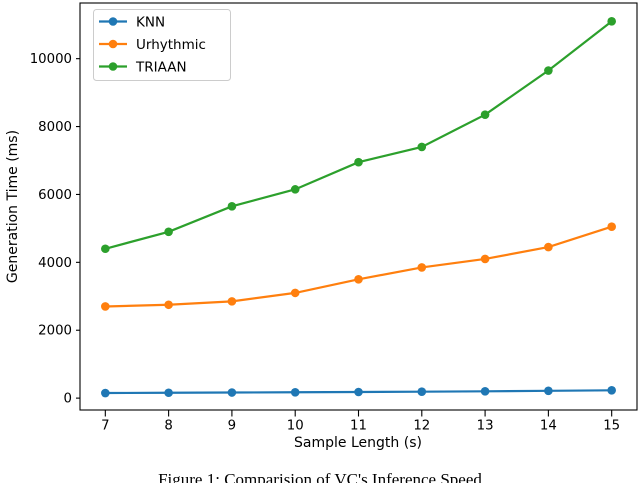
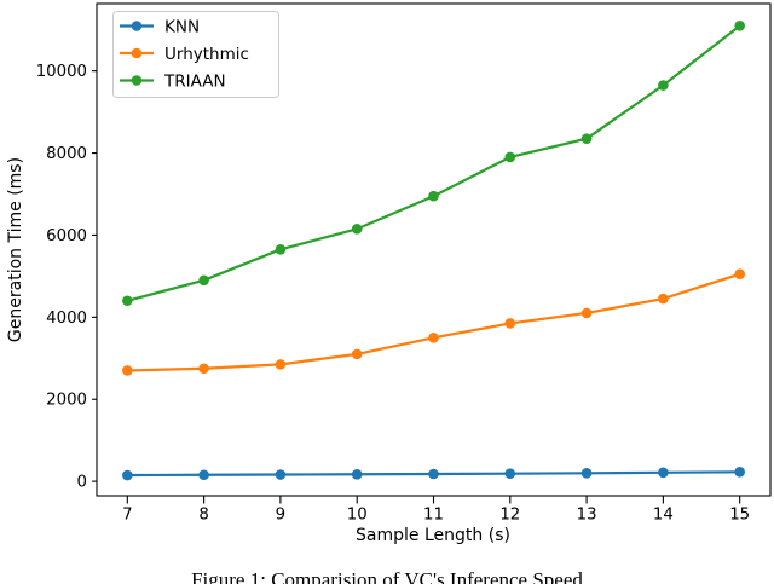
TRIAAN/12: 7400 -> 7900
